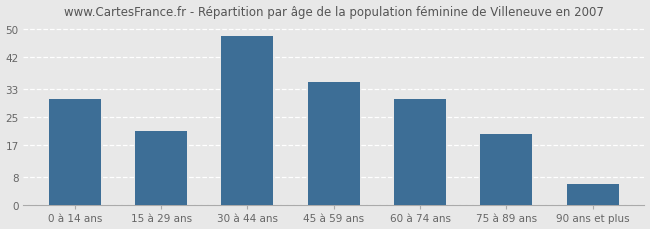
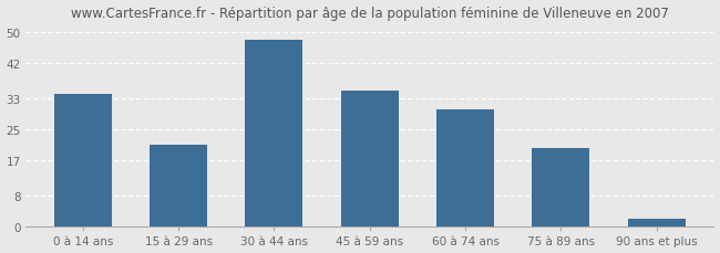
0 à 14 ans: 30 -> 34
90 ans et plus: 6 -> 2
